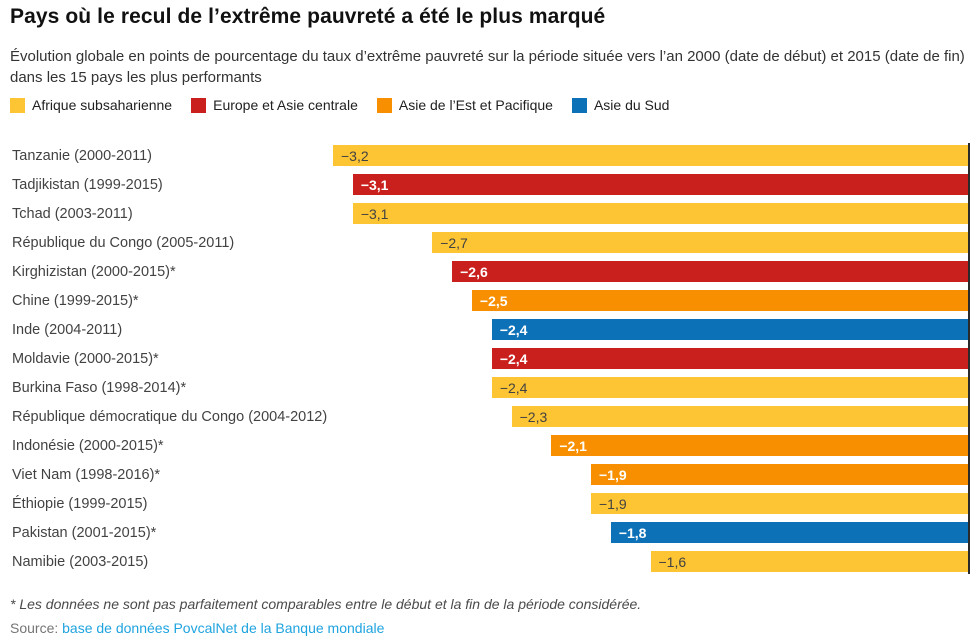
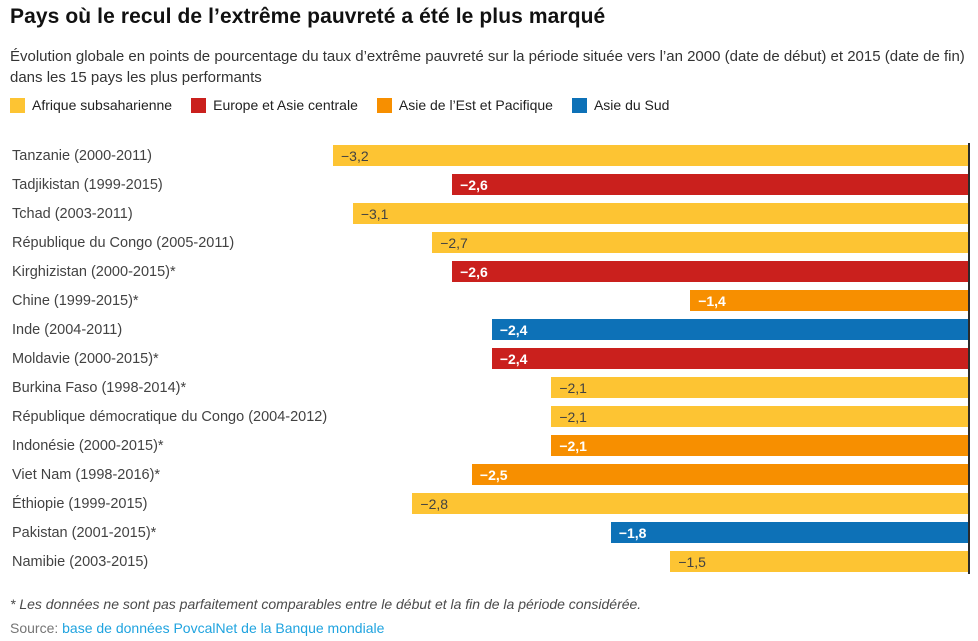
Tadjikistan (1999-2015): −3,1 -> −2,6
Chine (1999-2015)*: −2,5 -> −1,4
Burkina Faso (1998-2014)*: −2,4 -> −2,1
République démocratique du Congo (2004-2012): −2,3 -> −2,1
Viet Nam (1998-2016)*: −1,9 -> −2,5
Éthiopie (1999-2015): −1,9 -> −2,8
Namibie (2003-2015): −1,6 -> −1,5
